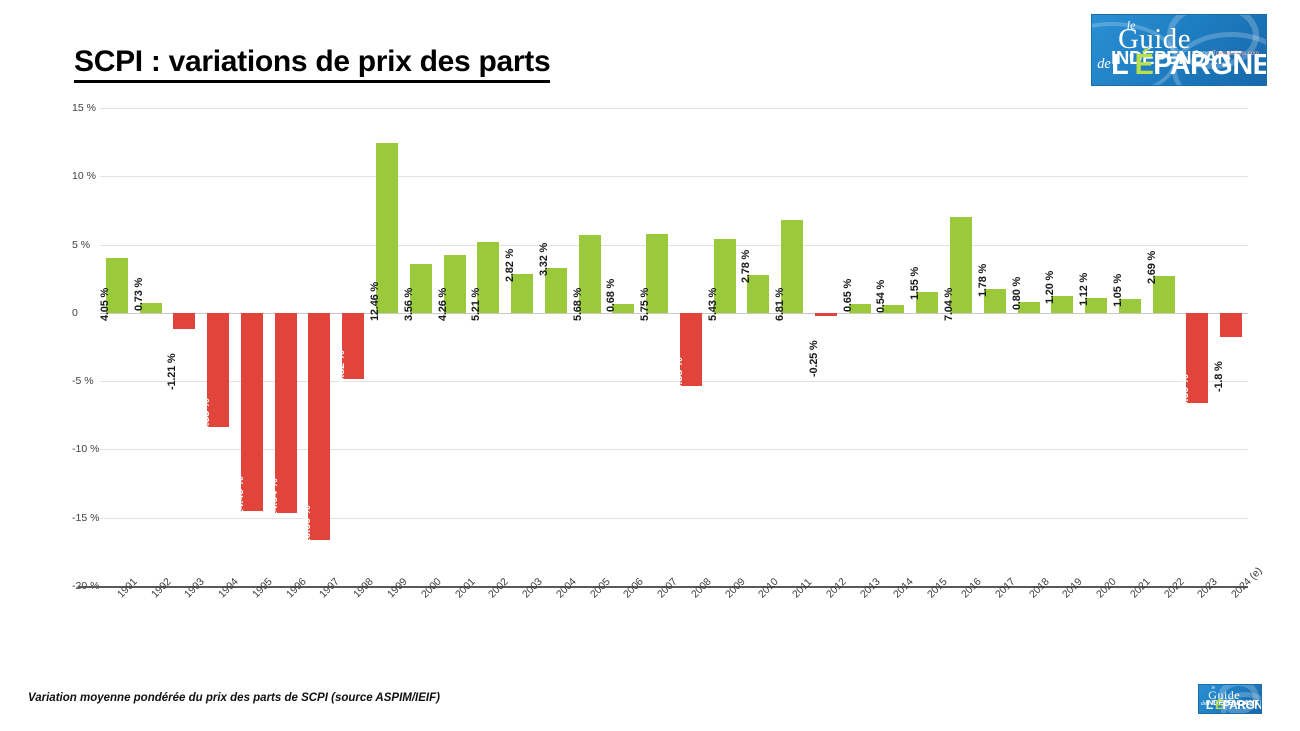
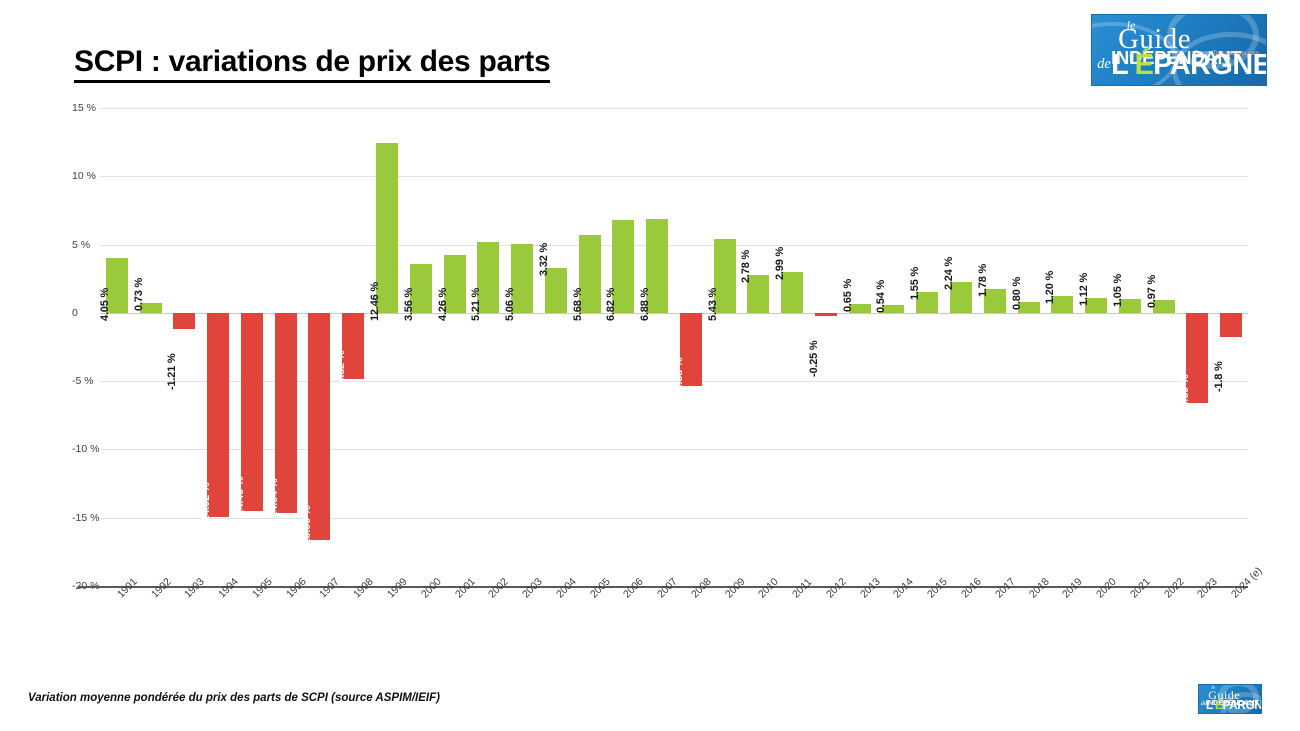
1994: -8.33 -> -14.92
2003: 2.82 -> 5.06
2006: 0.68 -> 6.82
2007: 5.75 -> 6.88
2011: 6.81 -> 2.99
2016: 7.04 -> 2.24
2022: 2.69 -> 0.97
